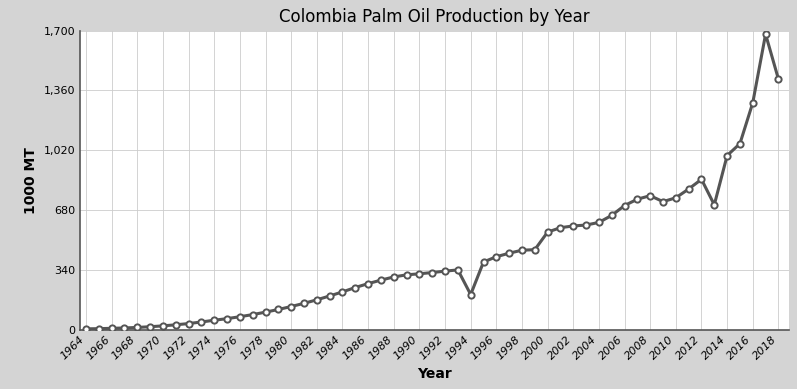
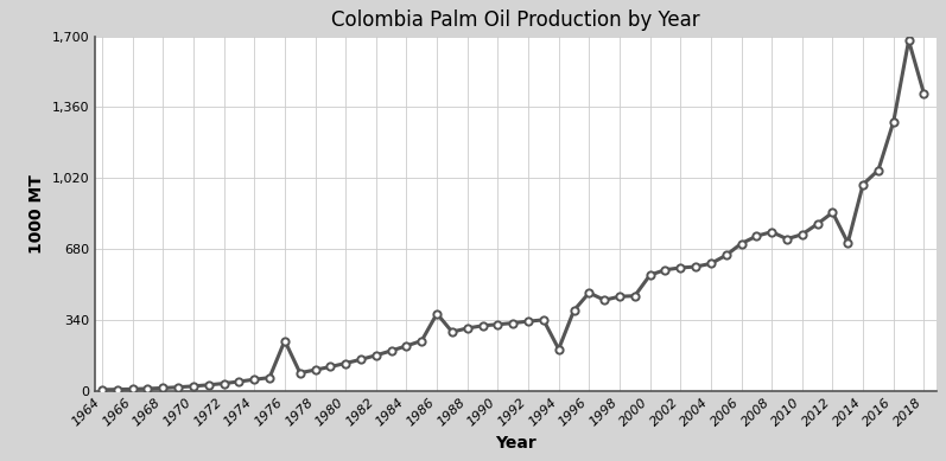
1976: 70 -> 240
1986: 260 -> 370
1996: 420 -> 470
